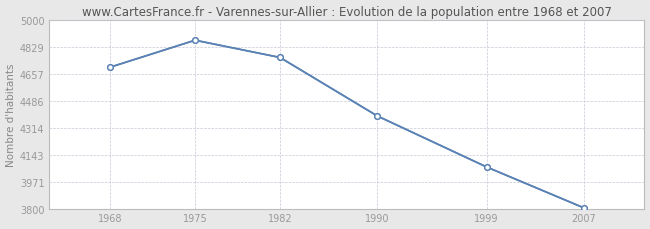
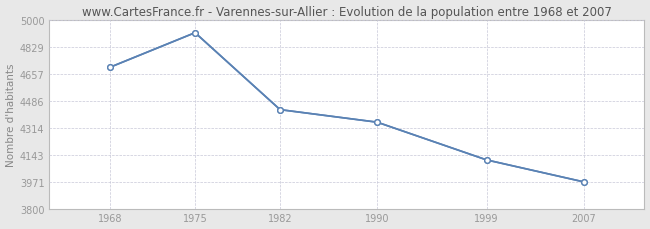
1975: 4870 -> 4920
1982: 4760 -> 4430
1990: 4390 -> 4350
1999: 4060 -> 4110
2007: 3800 -> 3970
